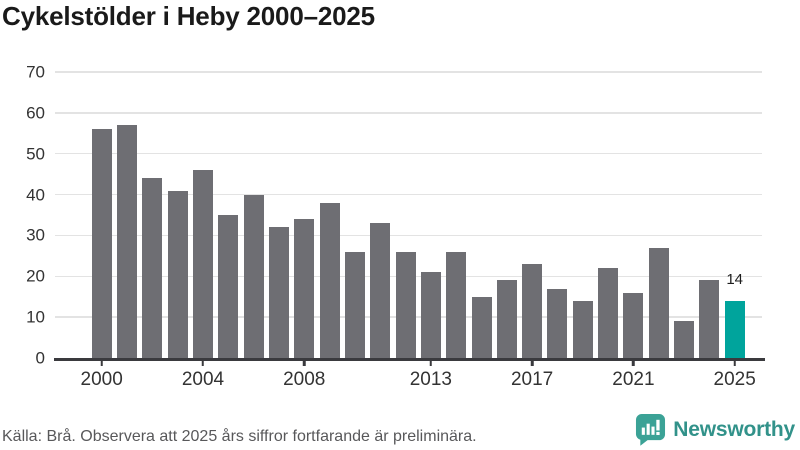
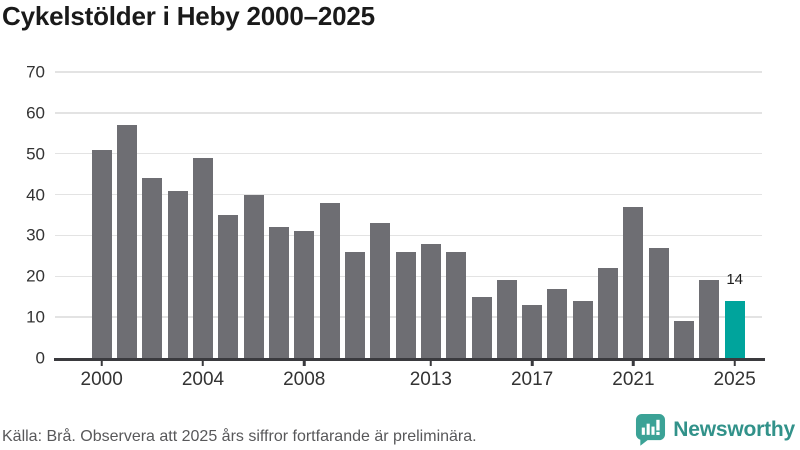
2000: 56 -> 51
2004: 46 -> 49
2008: 34 -> 31
2013: 21 -> 28
2017: 23 -> 13
2021: 16 -> 37
